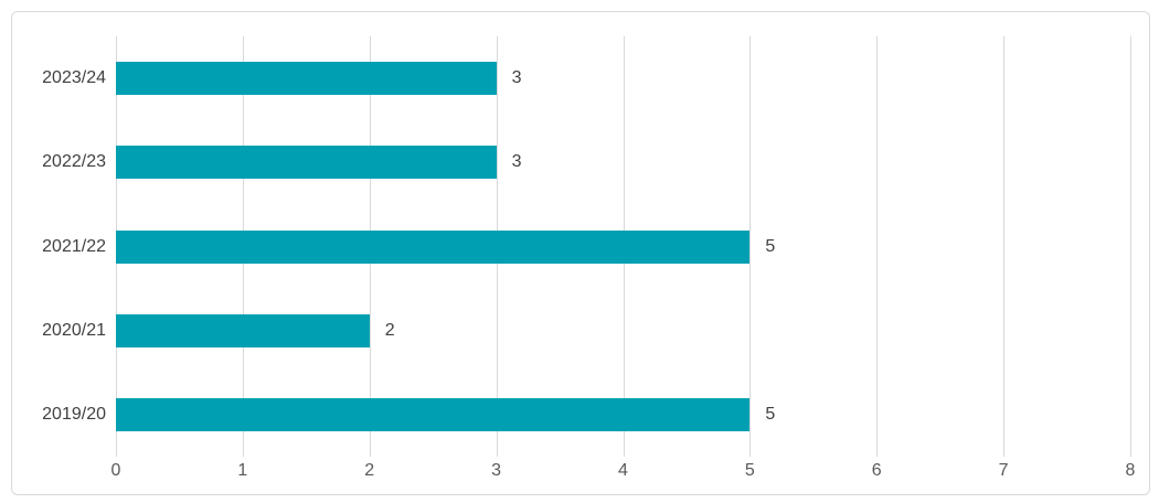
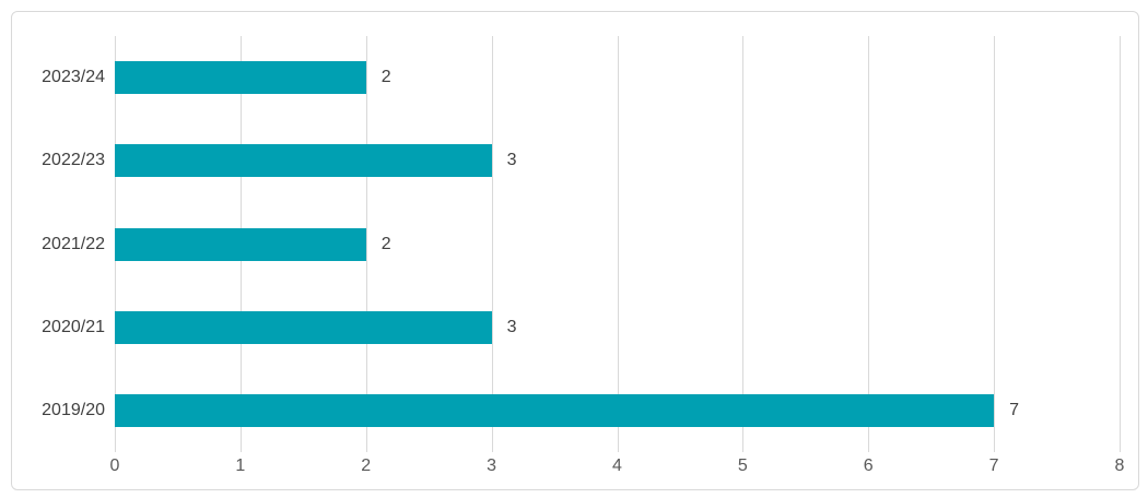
2023/24: 3 -> 2
2021/22: 5 -> 2
2020/21: 2 -> 3
2019/20: 5 -> 7
